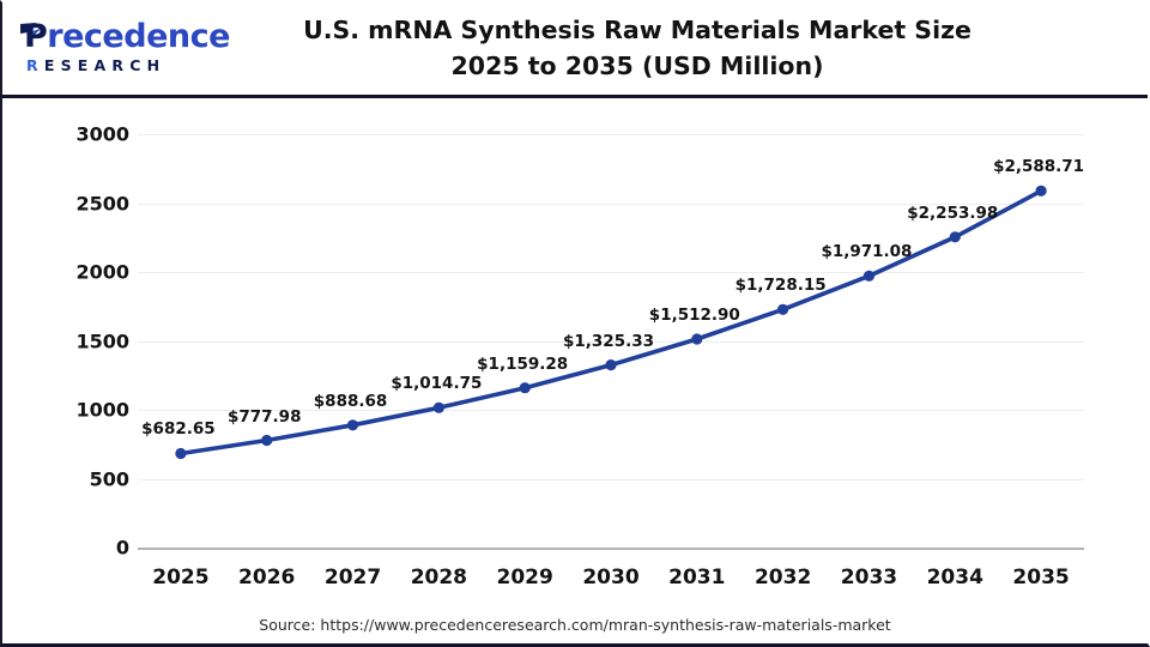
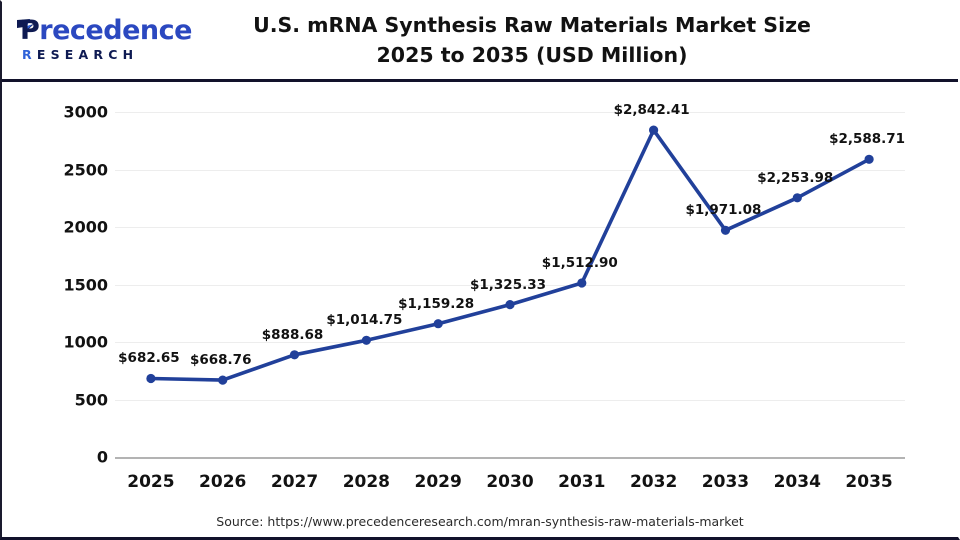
2026: $777.98 -> $668.76
2032: $1,728.15 -> $2,842.41
